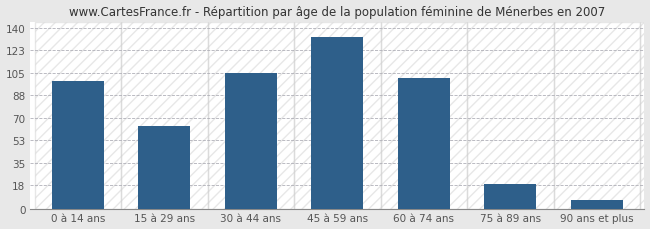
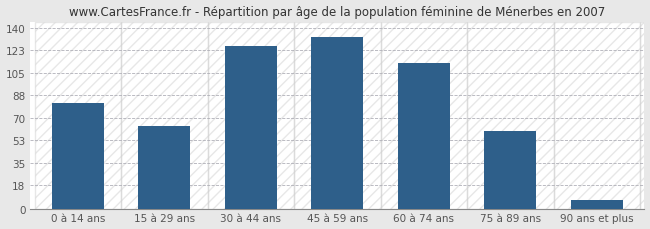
0 à 14 ans: 99 -> 82
30 à 44 ans: 105 -> 126
60 à 74 ans: 101 -> 113
75 à 89 ans: 19 -> 60
